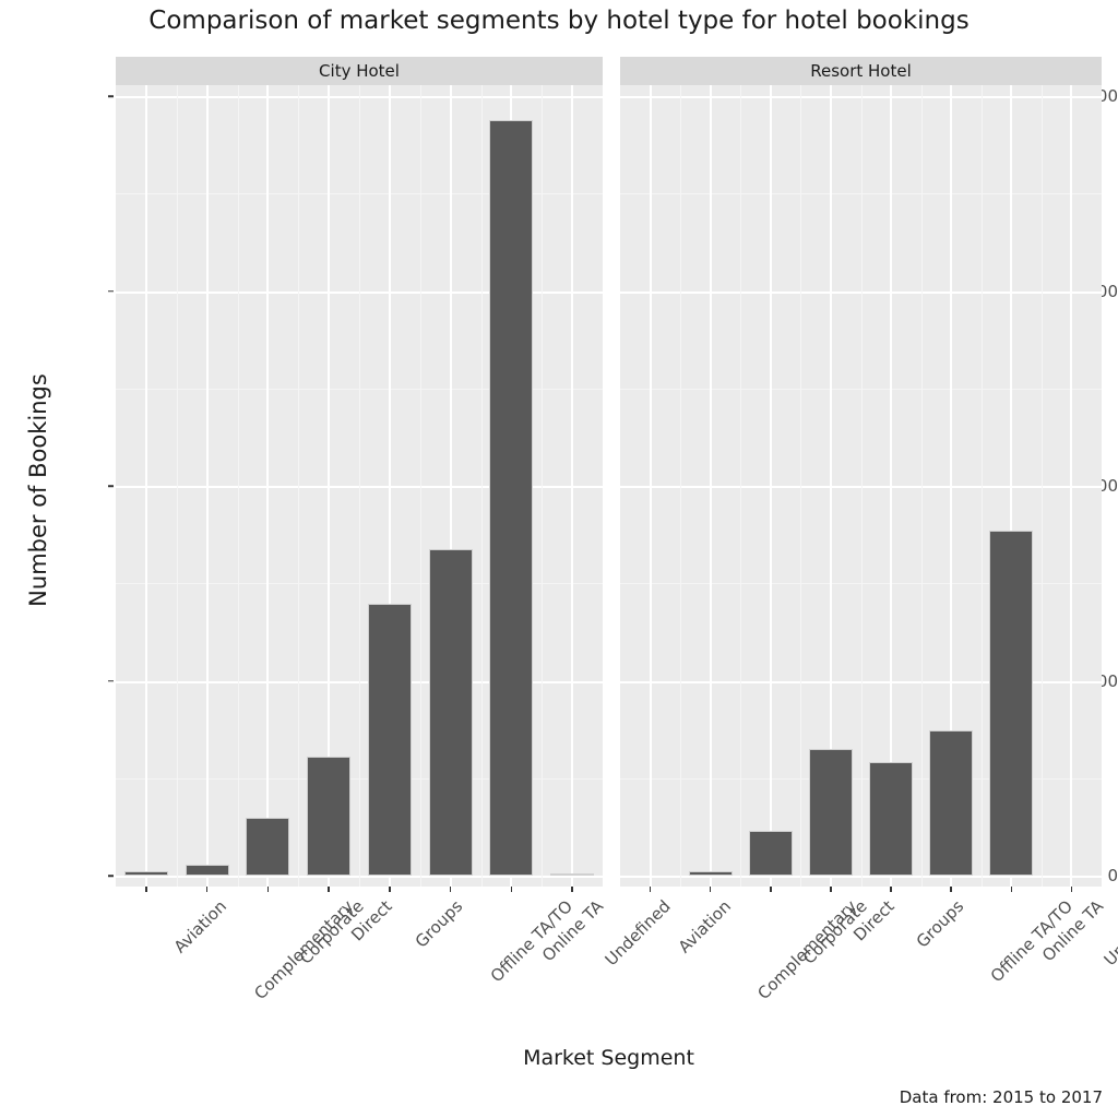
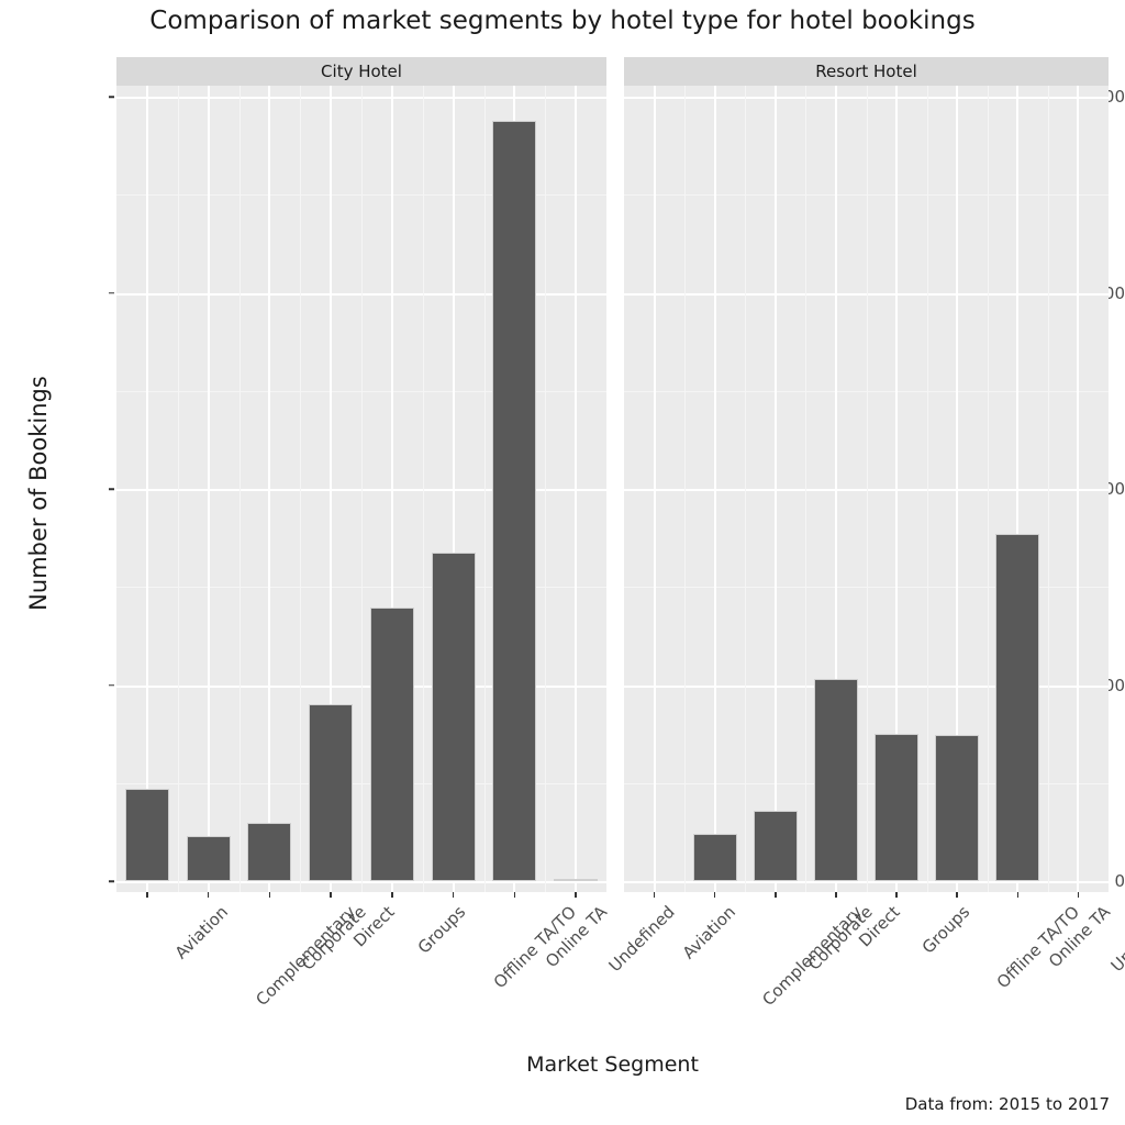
City Hotel/Aviation: 200 -> 4700
City Hotel/Complementary: 600 -> 2300
Resort Hotel/Complementary: 200 -> 2400
Resort Hotel/Corporate: 2300 -> 3600
City Hotel/Direct: 6100 -> 9000
Resort Hotel/Direct: 6500 -> 10300
Resort Hotel/Groups: 5800 -> 7500
